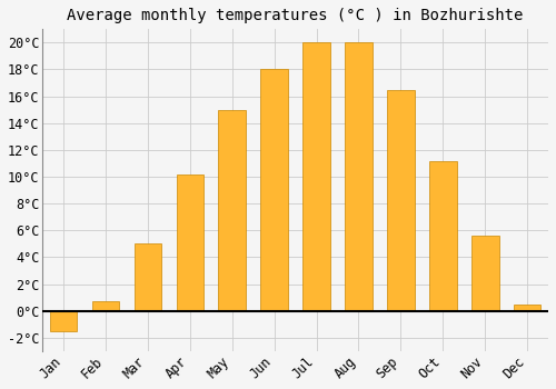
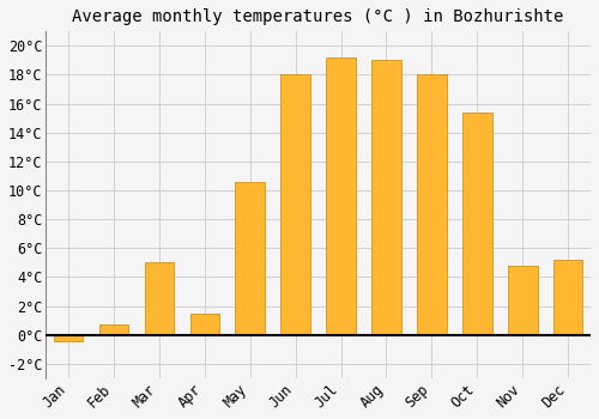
Jan: -1.5°C -> -0.4°C
Apr: 10.2°C -> 1.5°C
May: 15.0°C -> 10.6°C
Jul: 20.0°C -> 19.2°C
Aug: 20.0°C -> 19.0°C
Sep: 16.5°C -> 18.0°C
Oct: 11.2°C -> 15.4°C
Nov: 5.6°C -> 4.8°C
Dec: 0.5°C -> 5.2°C
